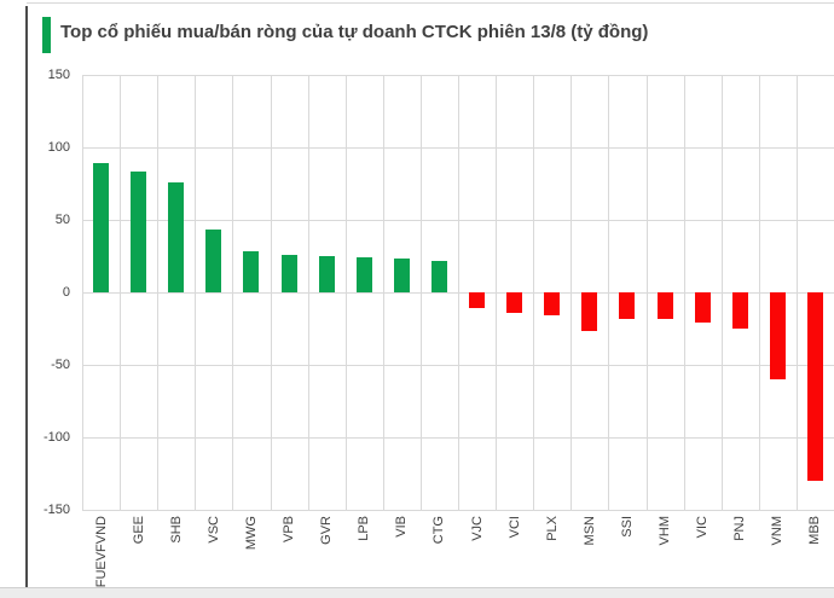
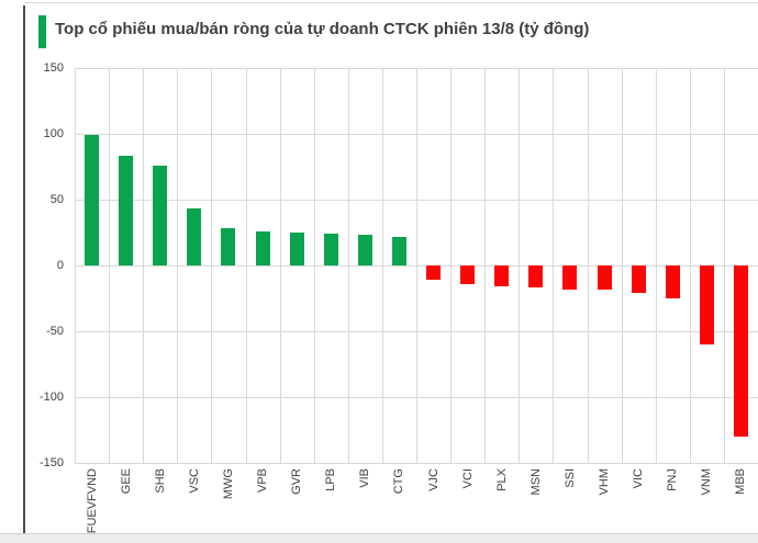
FUEVFVND: 89 -> 99
MSN: -27 -> -17
